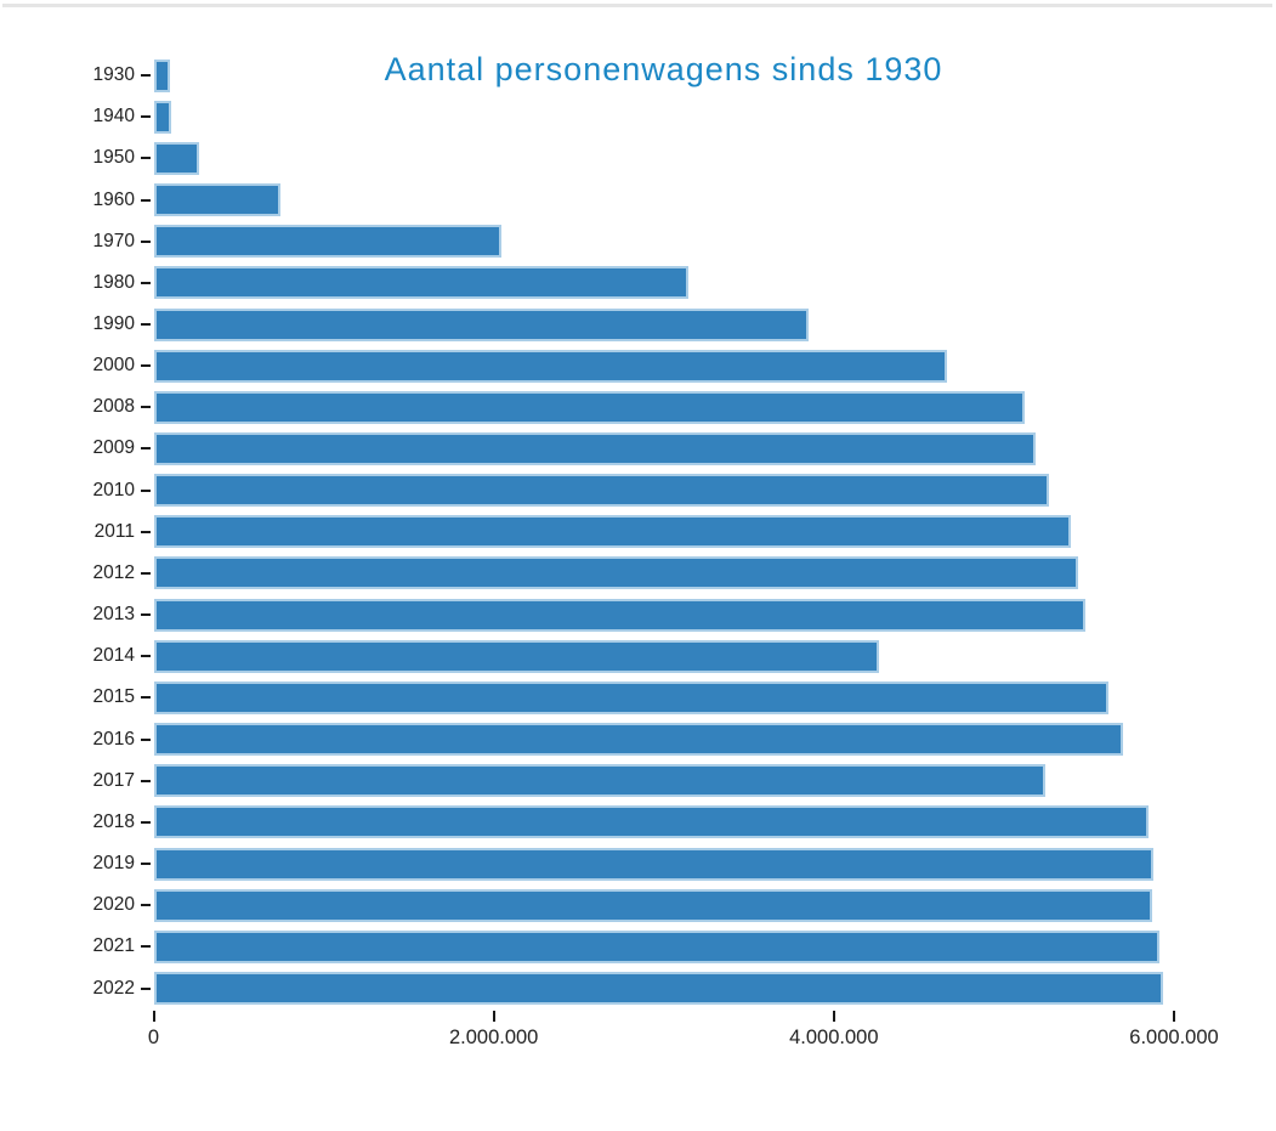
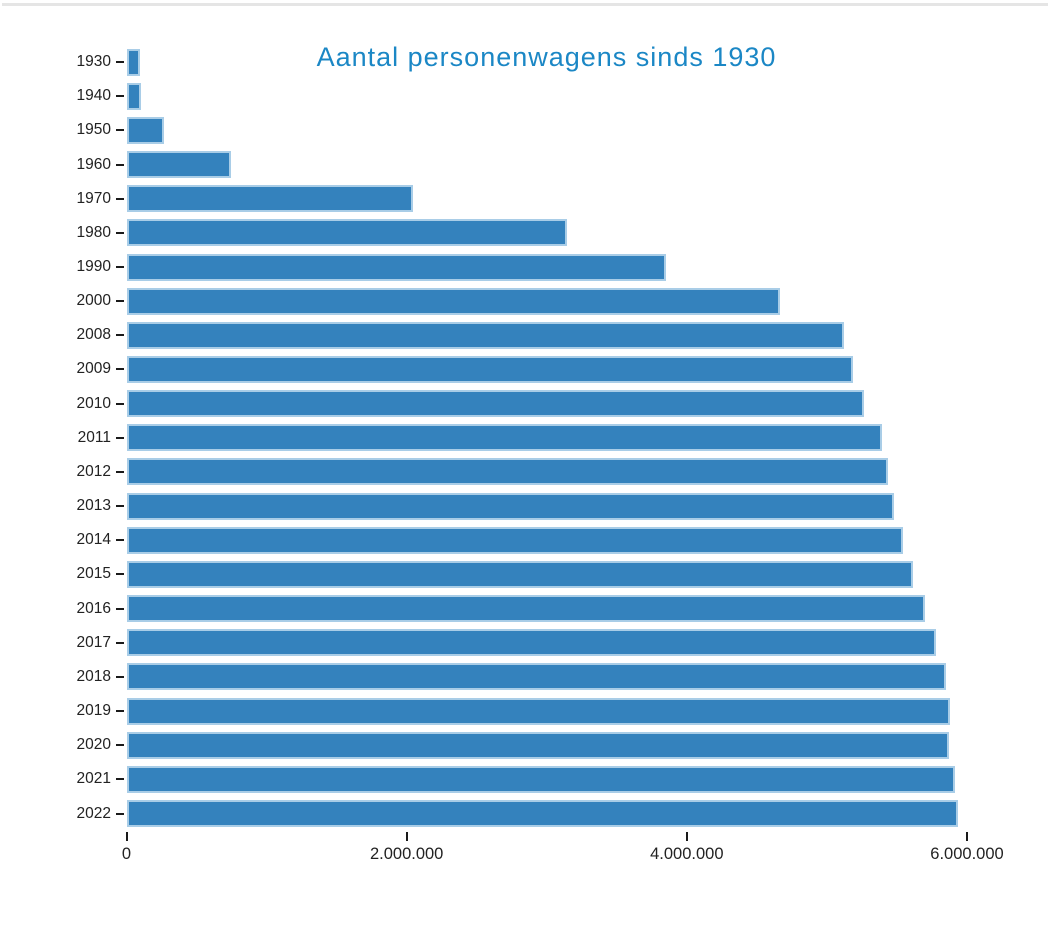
2014: 4260000 -> 5540000
2017: 5240000 -> 5780000
